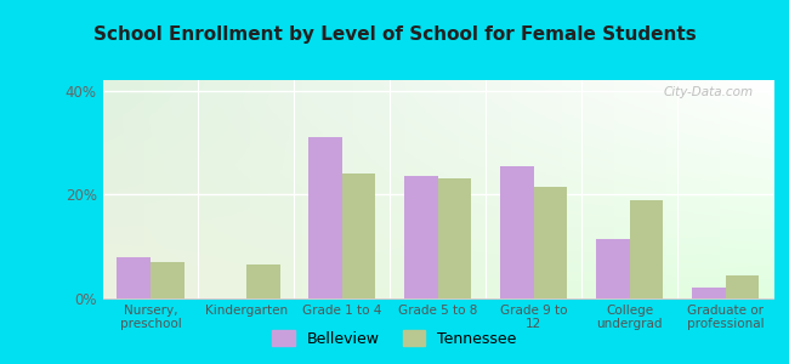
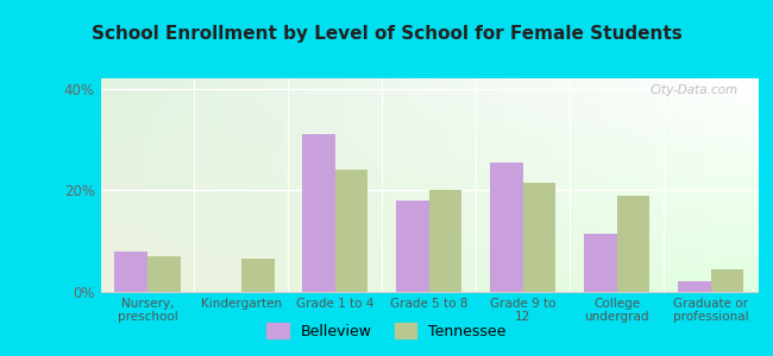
Belleview/Grade 5 to 8: 23.5% -> 18.0%
Tennessee/Grade 5 to 8: 23.0% -> 20.0%
